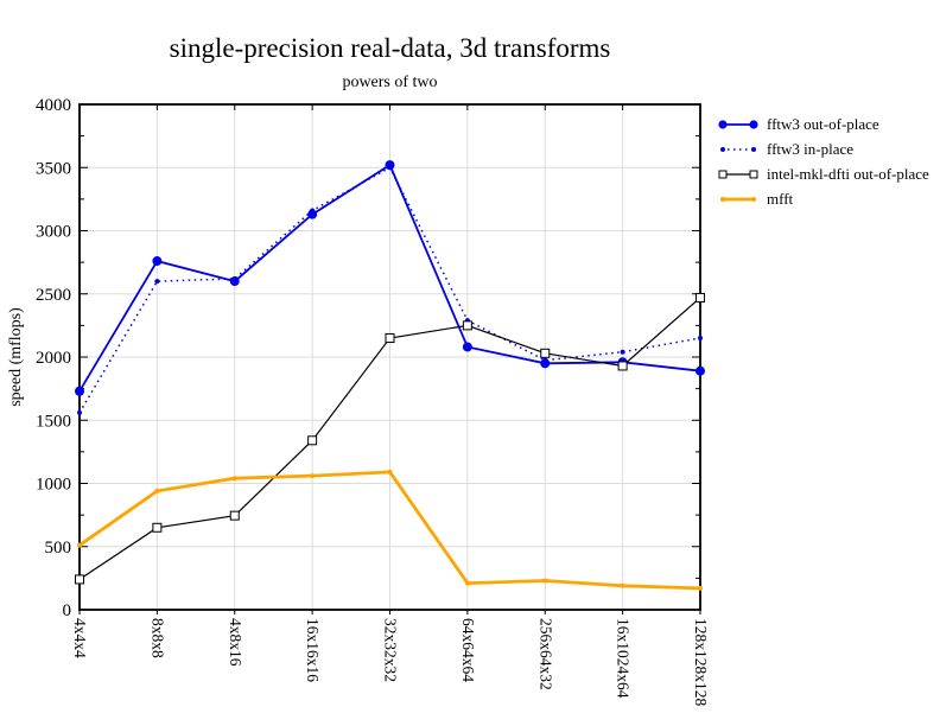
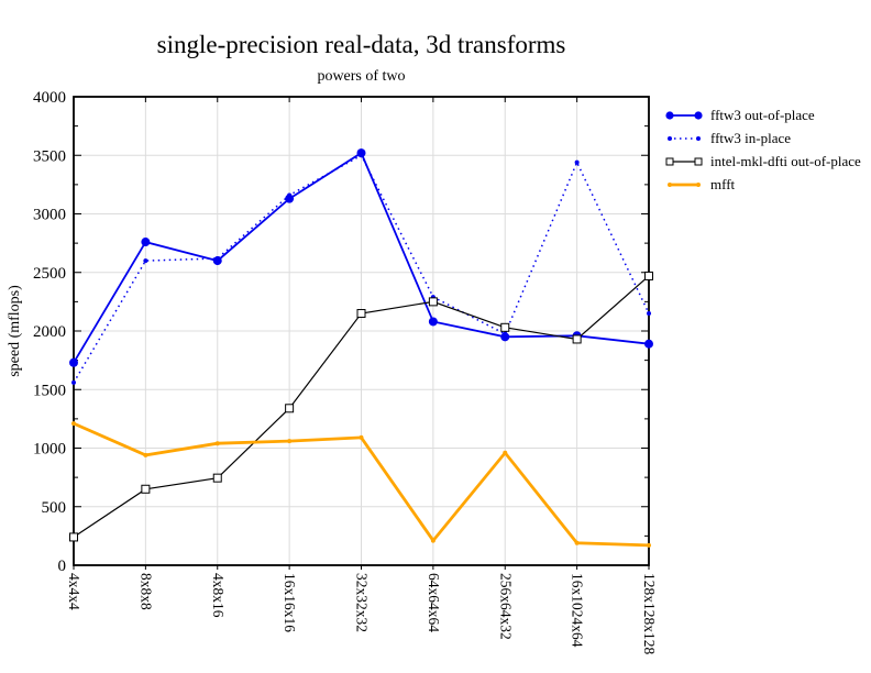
mfft/4x4x4: 510 -> 1210
mfft/256x64x32: 230 -> 960
fftw3 in-place/16x1024x64: 2040 -> 3440
